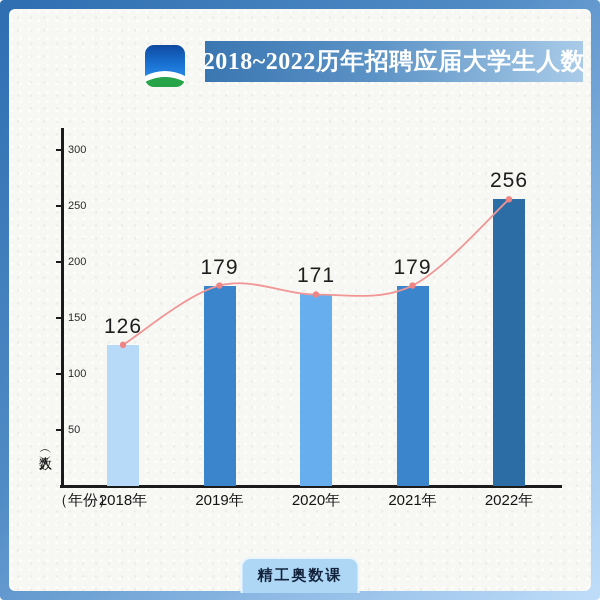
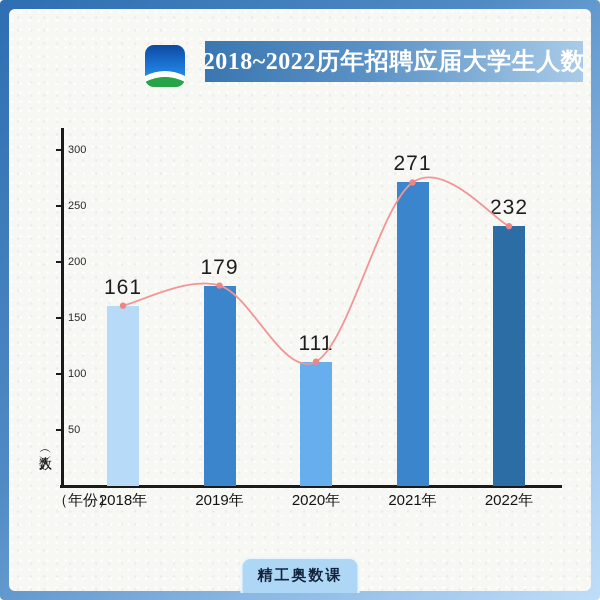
2018年: 126 -> 161
2020年: 171 -> 111
2021年: 179 -> 271
2022年: 256 -> 232
